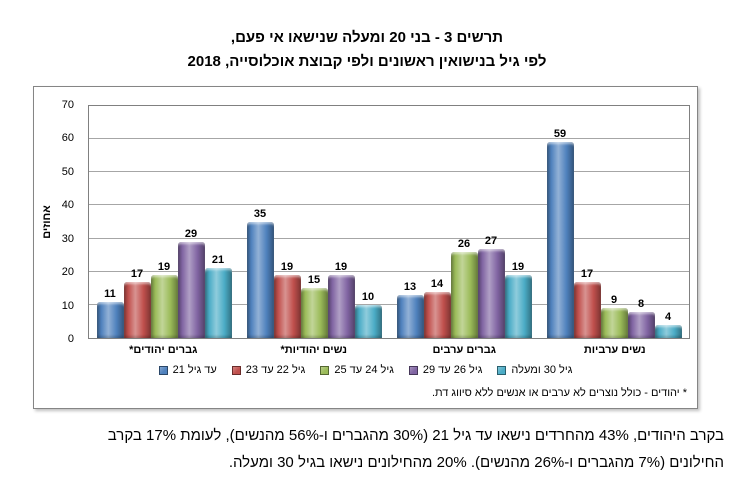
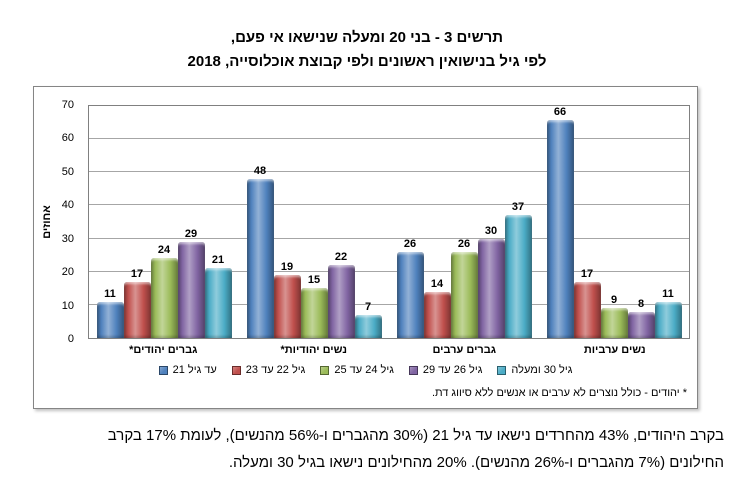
גיל 24 עד 25/גברים יהודים*: 19 -> 24
עד גיל 21/נשים יהודיות*: 35 -> 48
גיל 26 עד 29/נשים יהודיות*: 19 -> 22
גיל 30 ומעלה/נשים יהודיות*: 10 -> 7
עד גיל 21/גברים ערבים: 13 -> 26
גיל 26 עד 29/גברים ערבים: 27 -> 30
גיל 30 ומעלה/גברים ערבים: 19 -> 37
עד גיל 21/נשים ערביות: 59 -> 66
גיל 30 ומעלה/נשים ערביות: 4 -> 11
